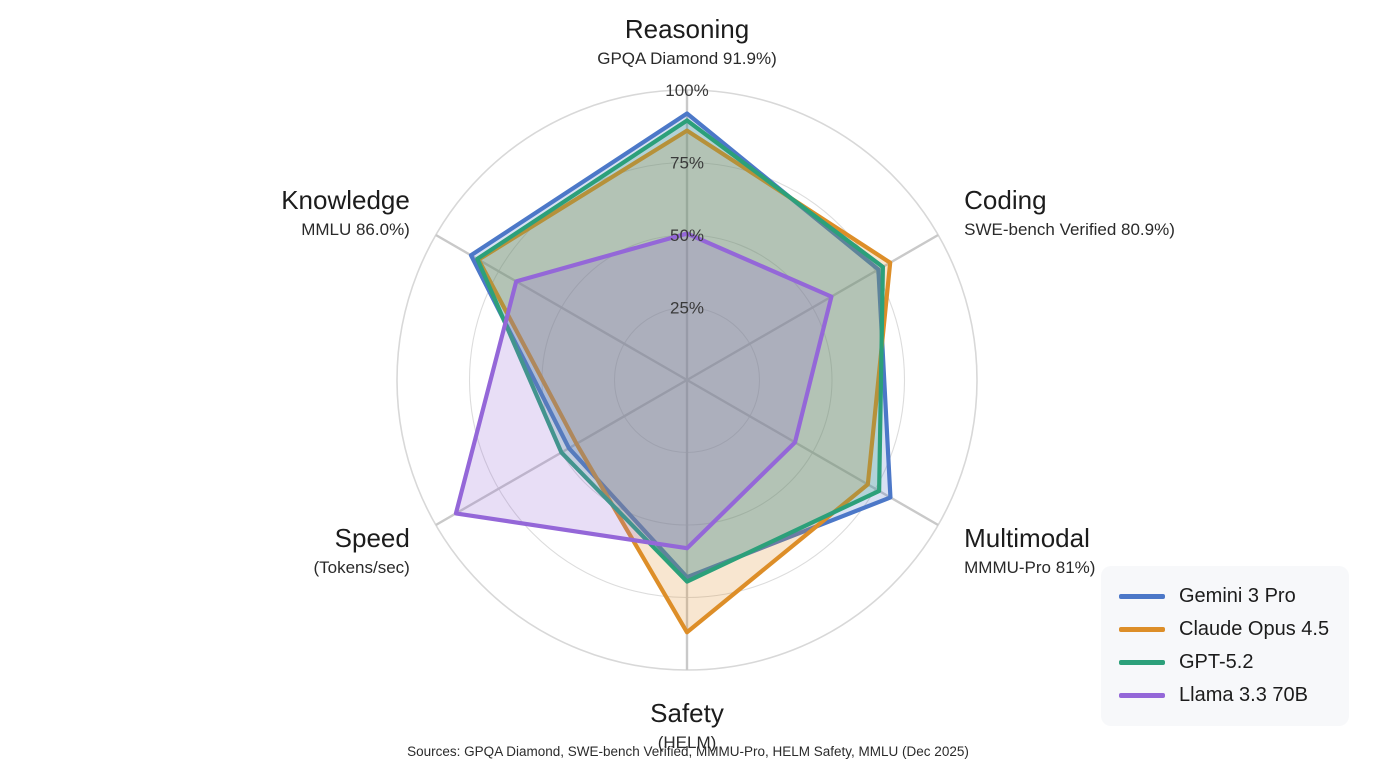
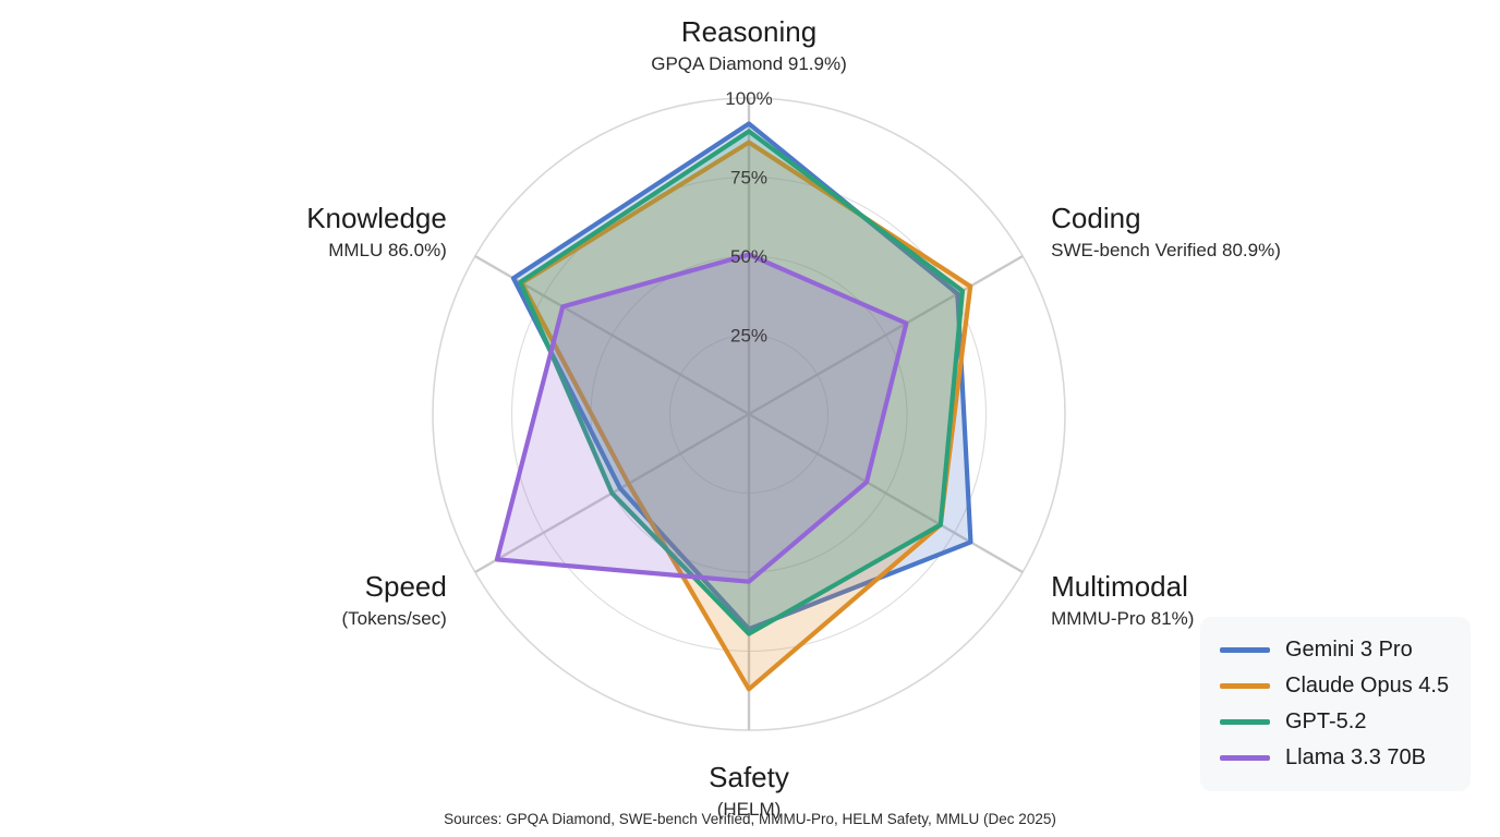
Claude Opus 4.5/Multimodal: 72% -> 70%
GPT-5.2/Multimodal: 76% -> 70%
Llama 3.3 70B/Safety: 58% -> 53%
